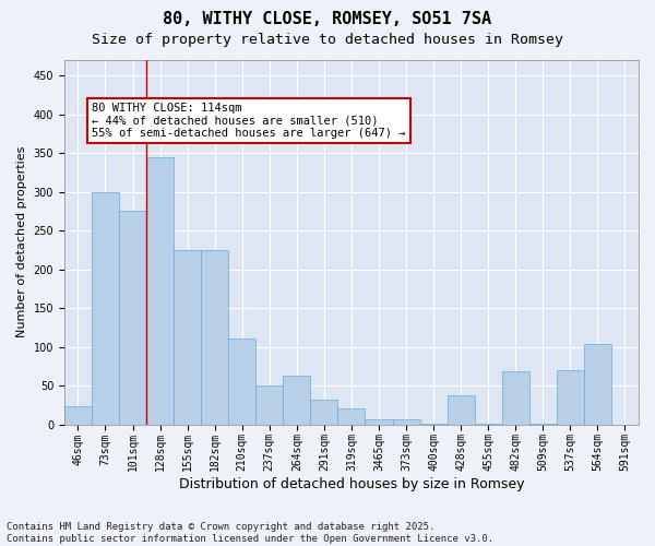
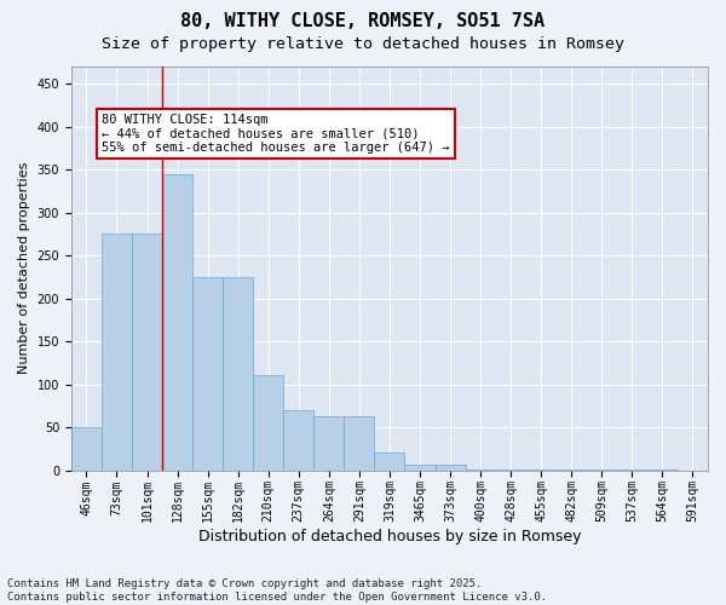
46sqm: 24 -> 50
73sqm: 300 -> 275
237sqm: 50 -> 70
291sqm: 32 -> 63
428sqm: 38 -> 1
482sqm: 68 -> 1
537sqm: 70 -> 1
564sqm: 104 -> 1
